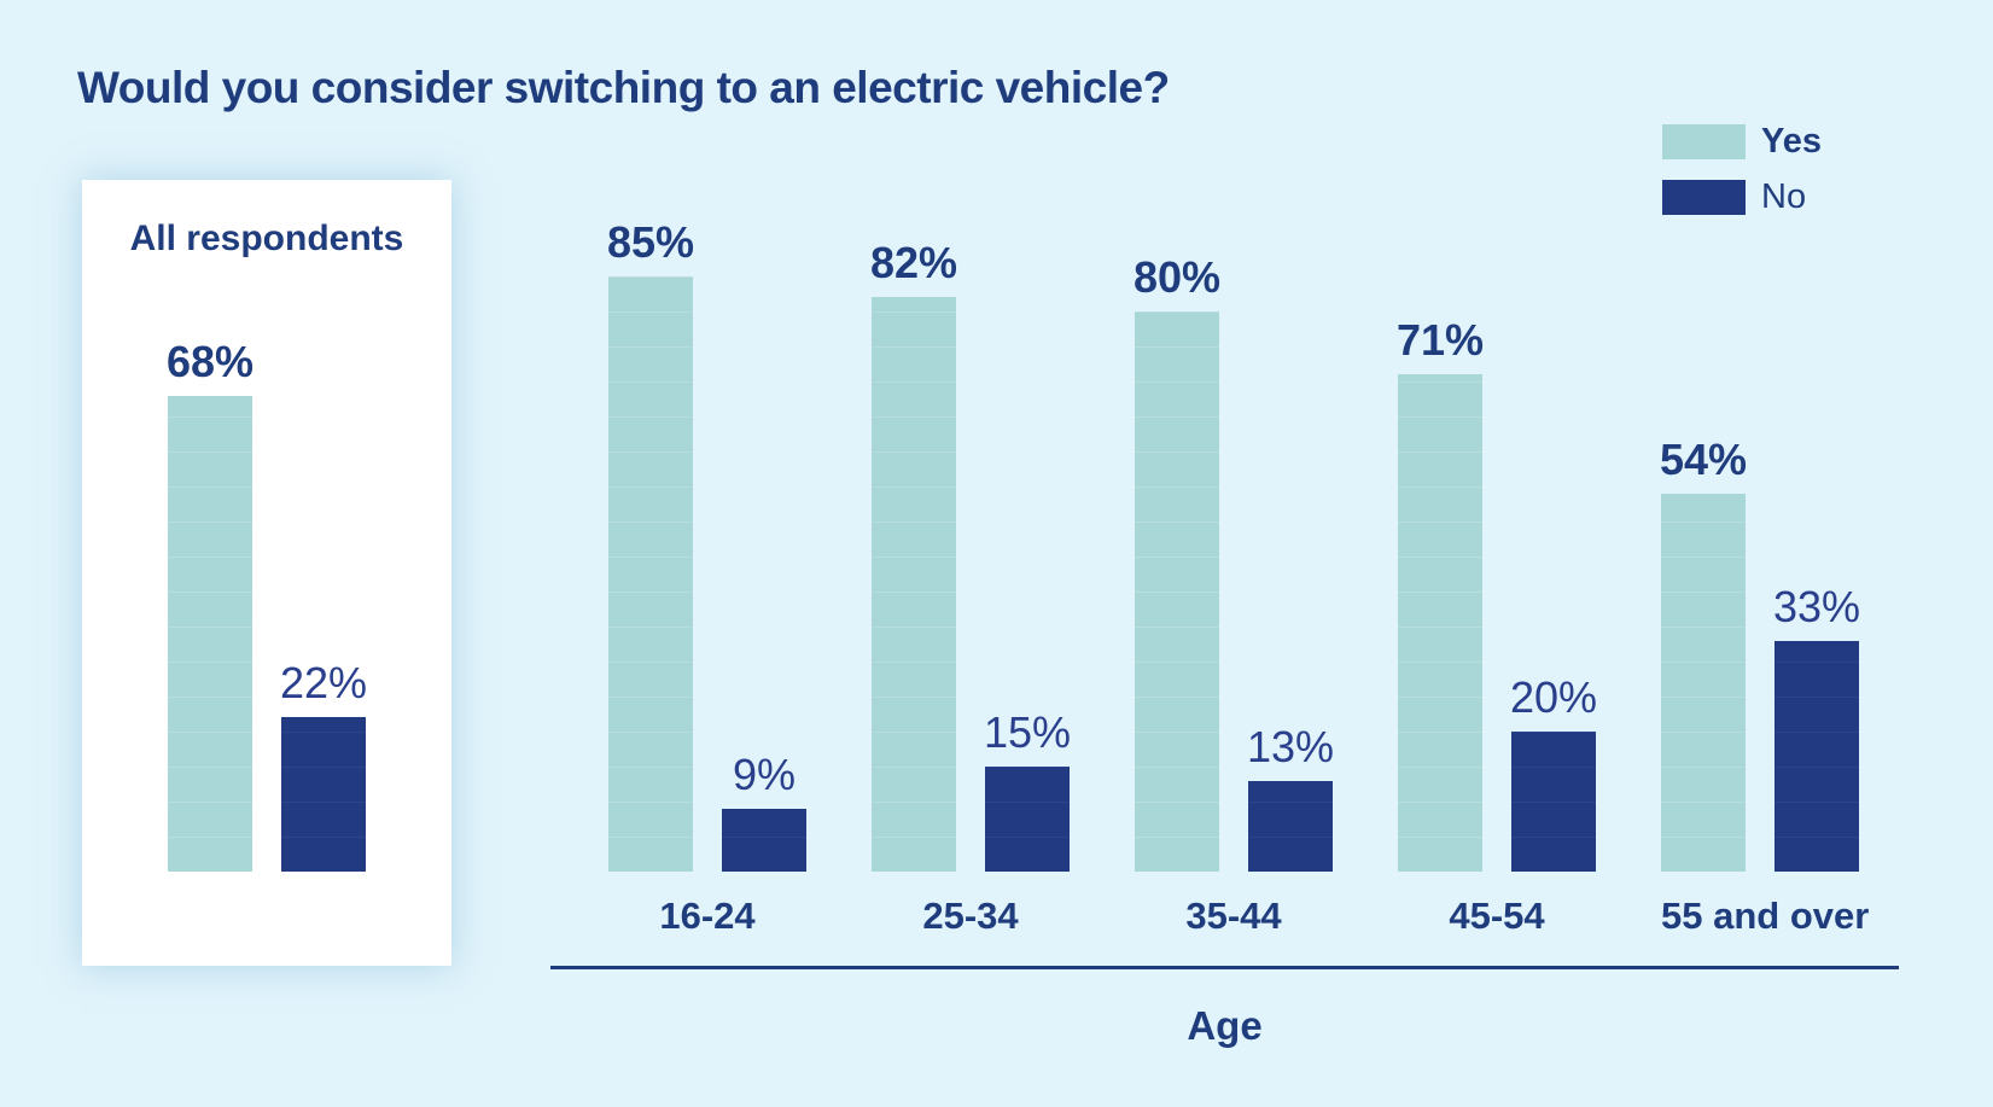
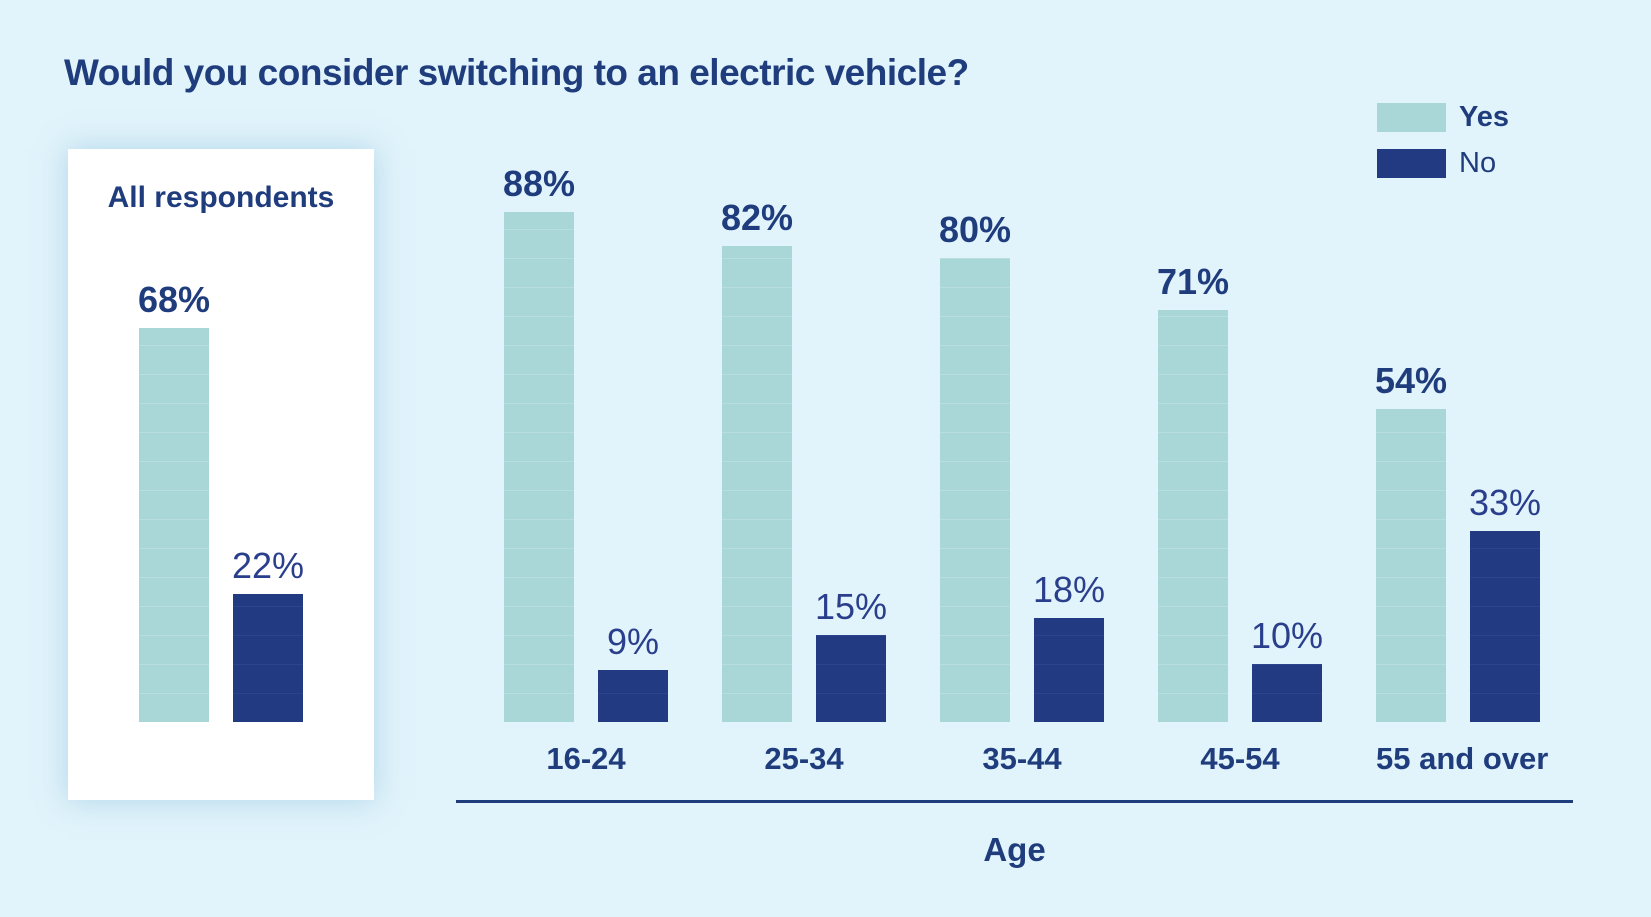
Yes/16-24: 85% -> 88%
No/35-44: 13% -> 18%
No/45-54: 20% -> 10%
